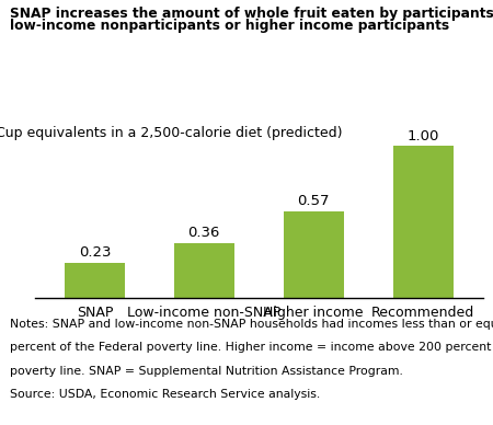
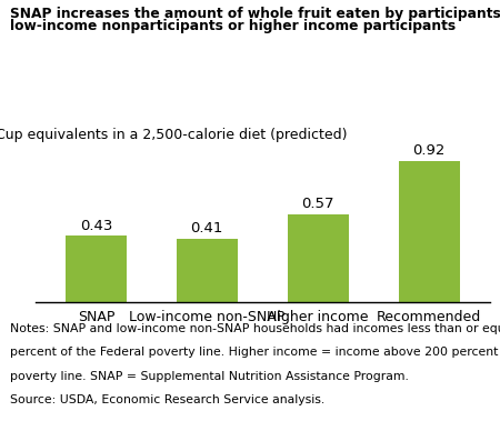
SNAP: 0.23 -> 0.43
Low-income non-SNAP: 0.36 -> 0.41
Recommended: 1.00 -> 0.92
